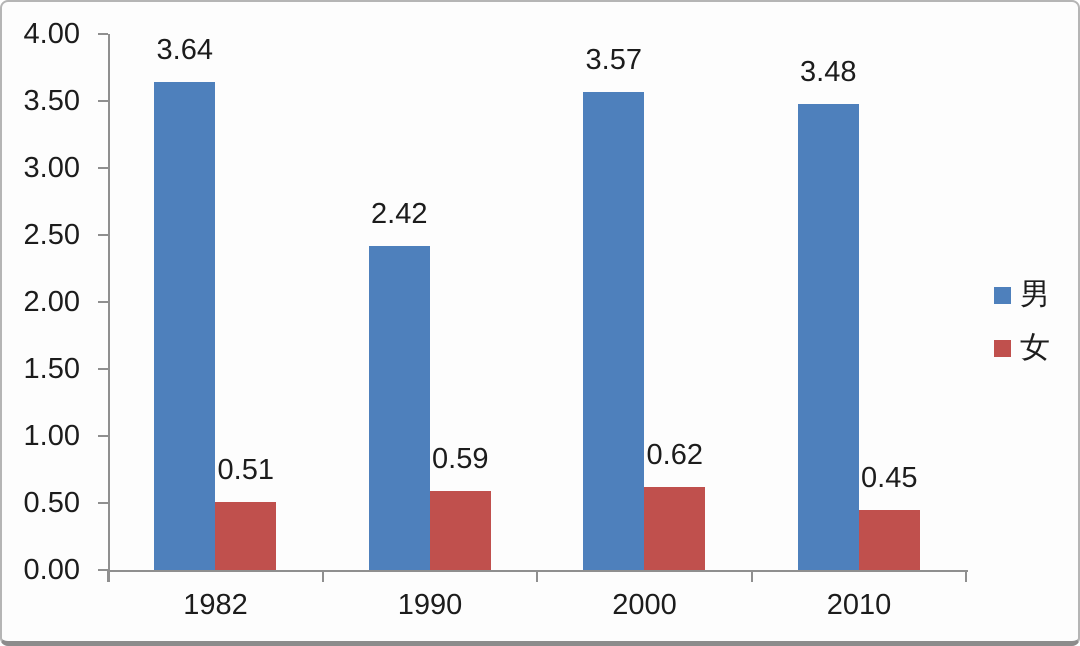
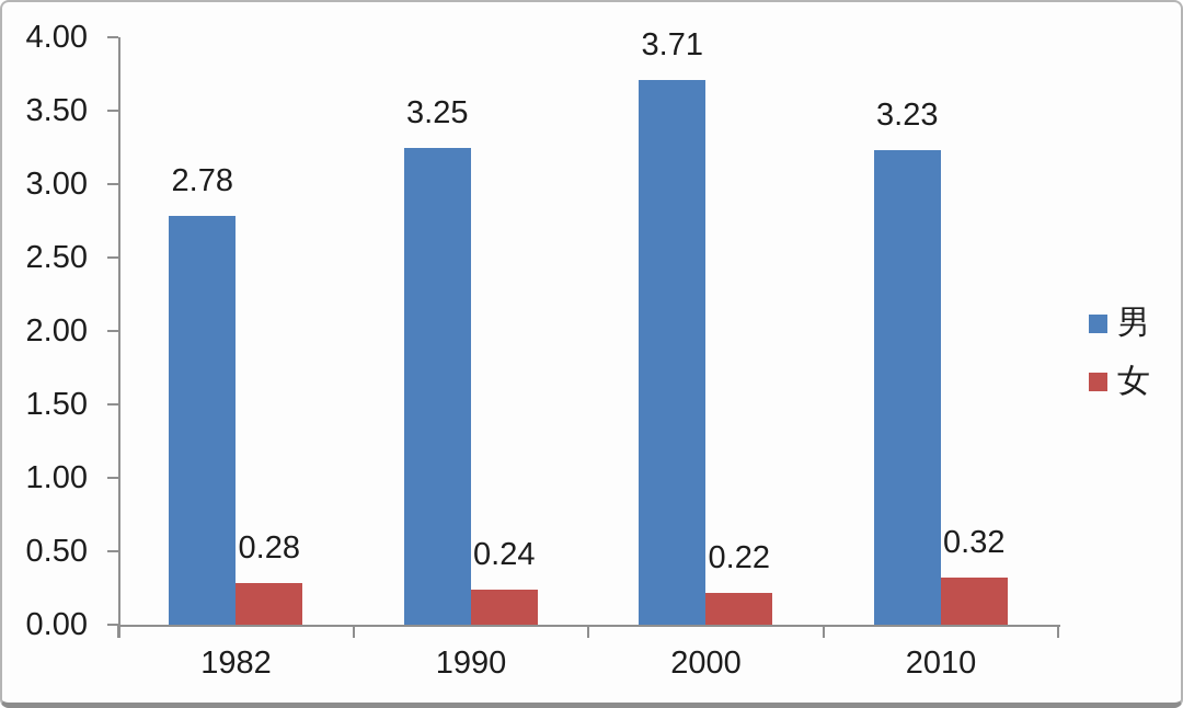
男/1982: 3.64 -> 2.78
女/1982: 0.51 -> 0.28
男/1990: 2.42 -> 3.25
女/1990: 0.59 -> 0.24
男/2000: 3.57 -> 3.71
女/2000: 0.62 -> 0.22
男/2010: 3.48 -> 3.23
女/2010: 0.45 -> 0.32
